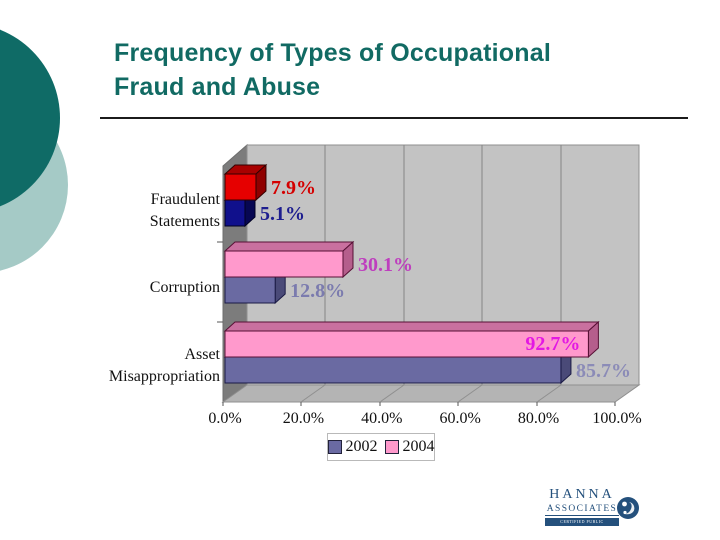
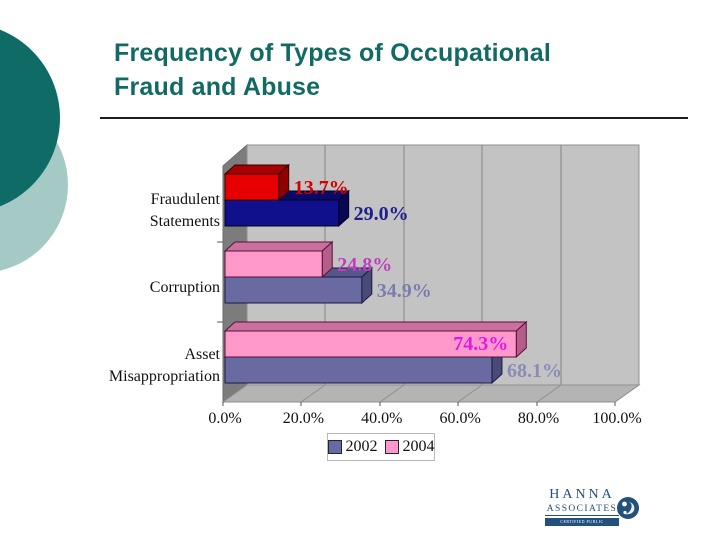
2002/Fraudulent Statements: 5.1% -> 29.0%
2004/Fraudulent Statements: 7.9% -> 13.7%
2002/Corruption: 12.8% -> 34.9%
2004/Corruption: 30.1% -> 24.8%
2002/Asset Misappropriation: 85.7% -> 68.1%
2004/Asset Misappropriation: 92.7% -> 74.3%
